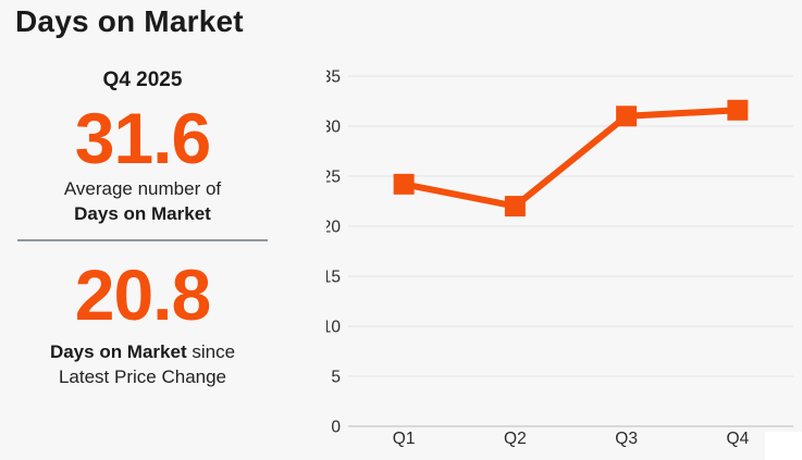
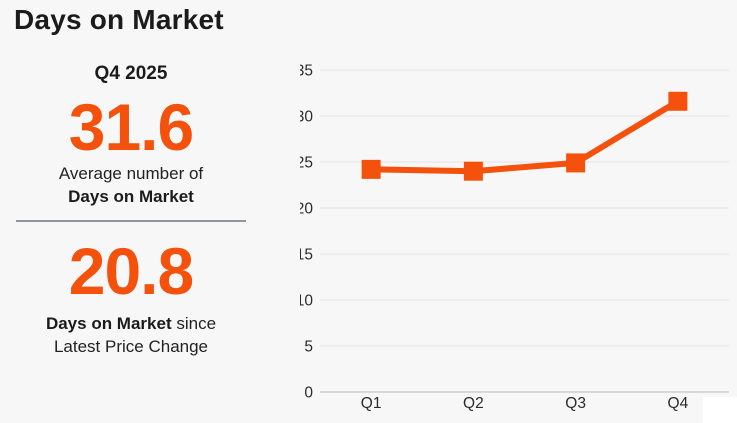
Q2: 22 -> 24
Q3: 31 -> 25
